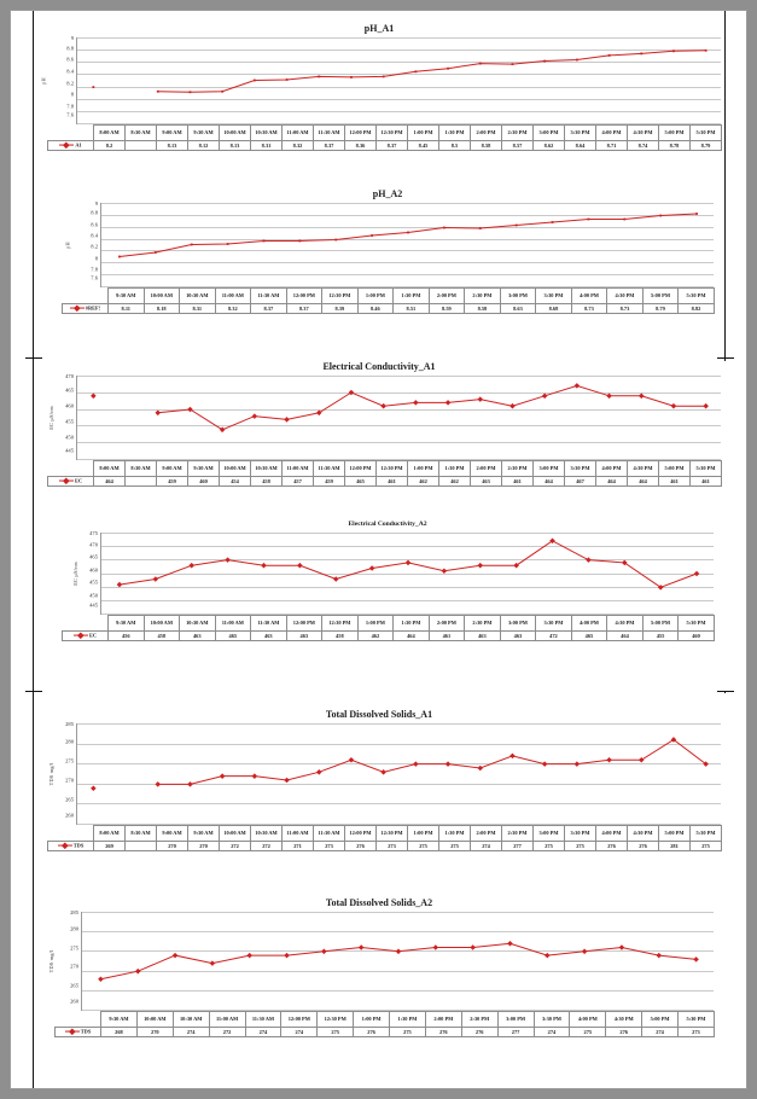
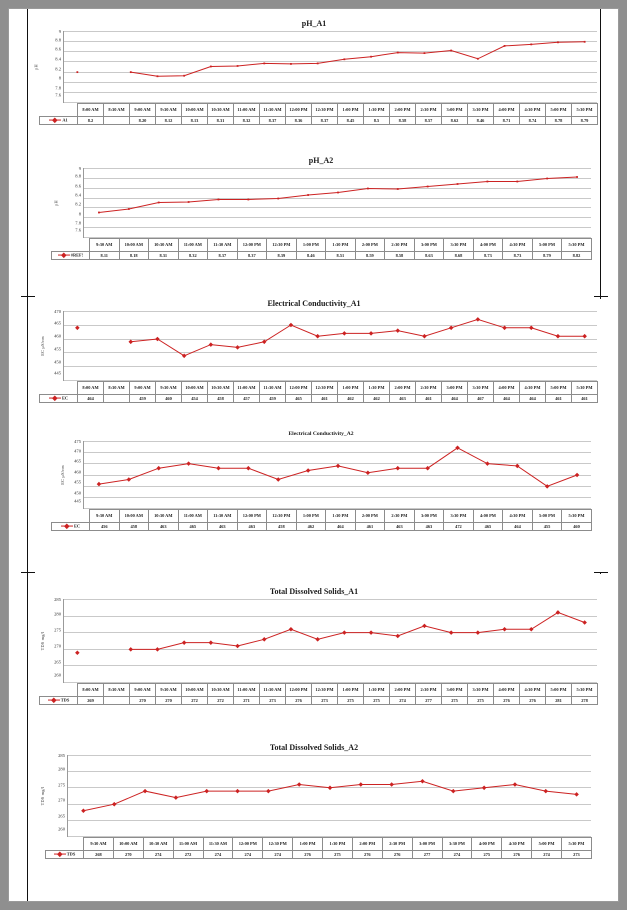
pH_A1/9:00 AM: 8.13 -> 8.20
pH_A1/3:30 PM: 8.64 -> 8.46
Total Dissolved Solids_A1/5:30 PM: 275 -> 278
Total Dissolved Solids_A2/12:30 PM: 275 -> 274
